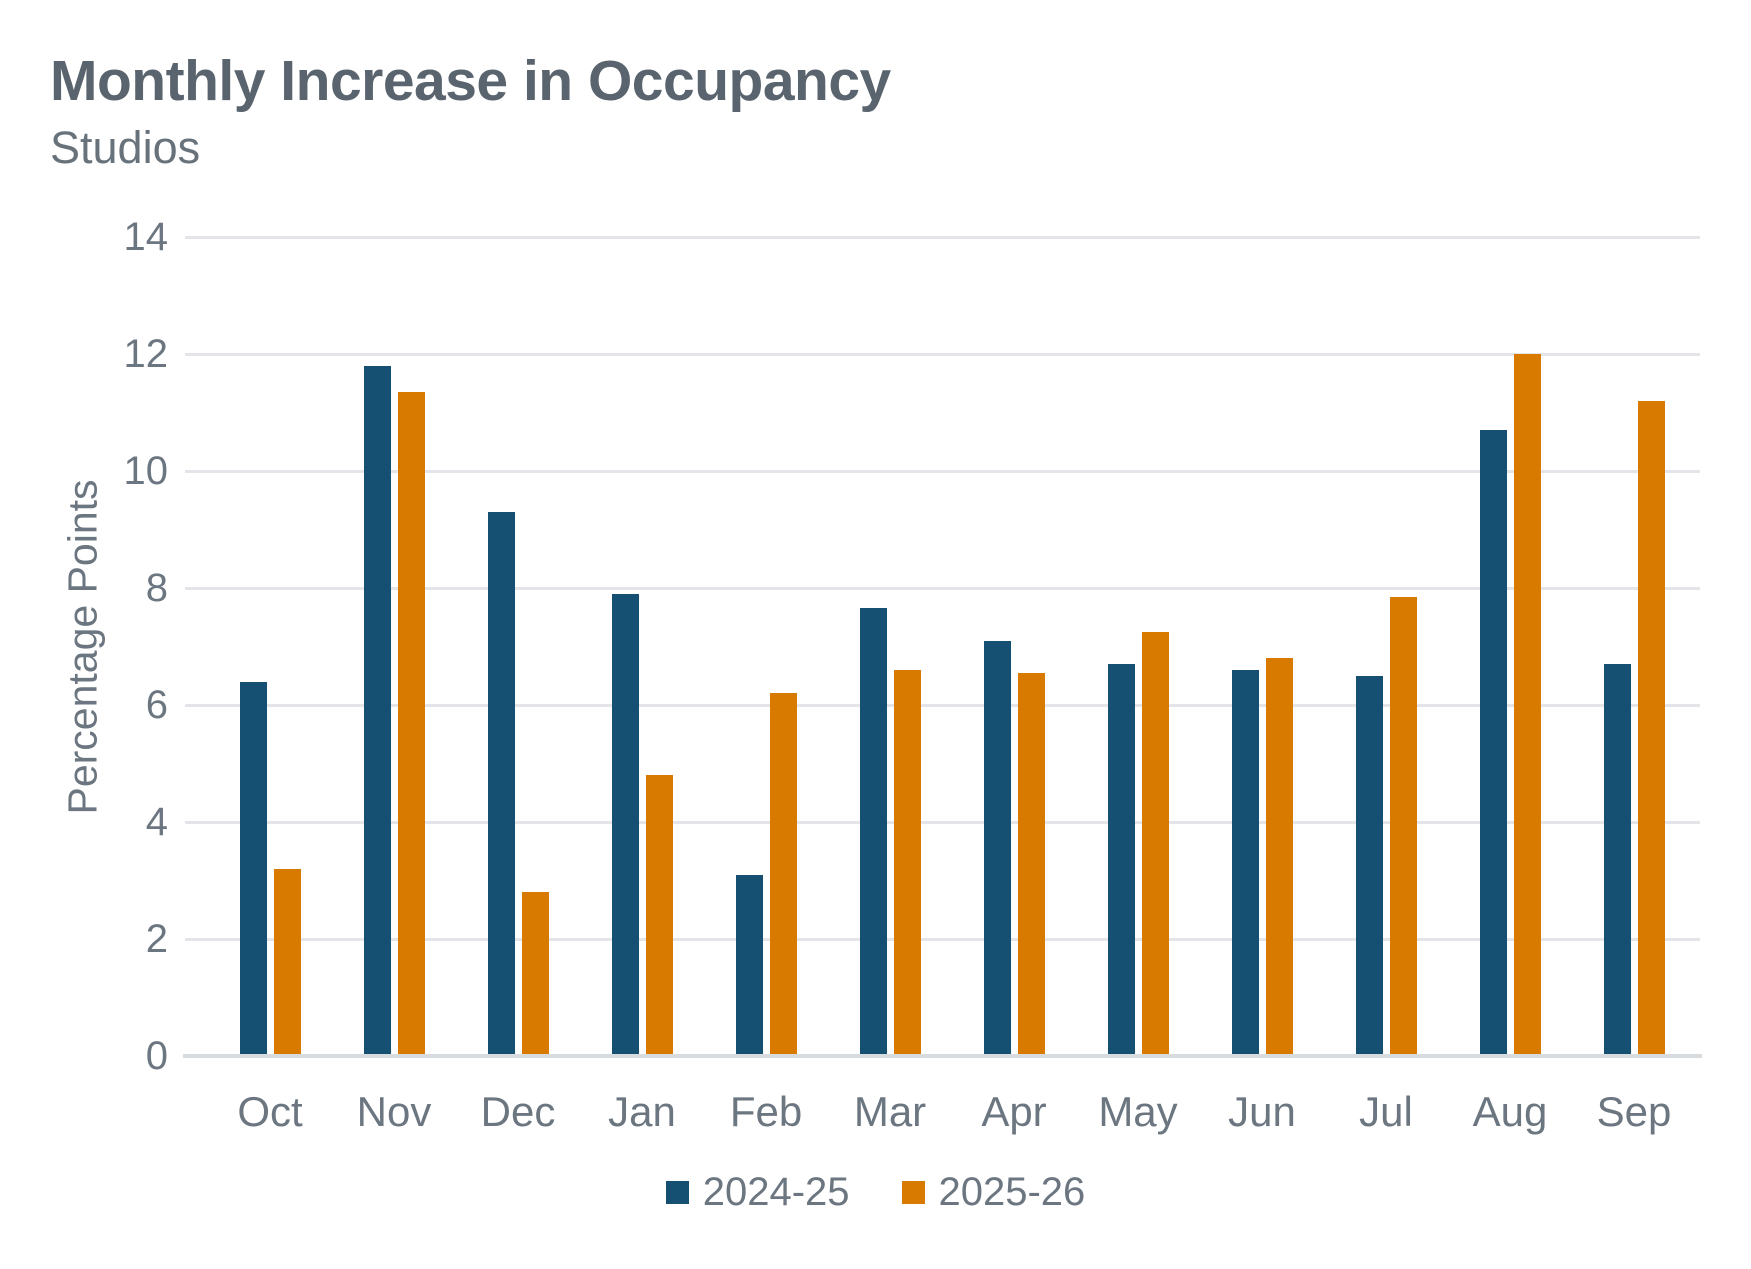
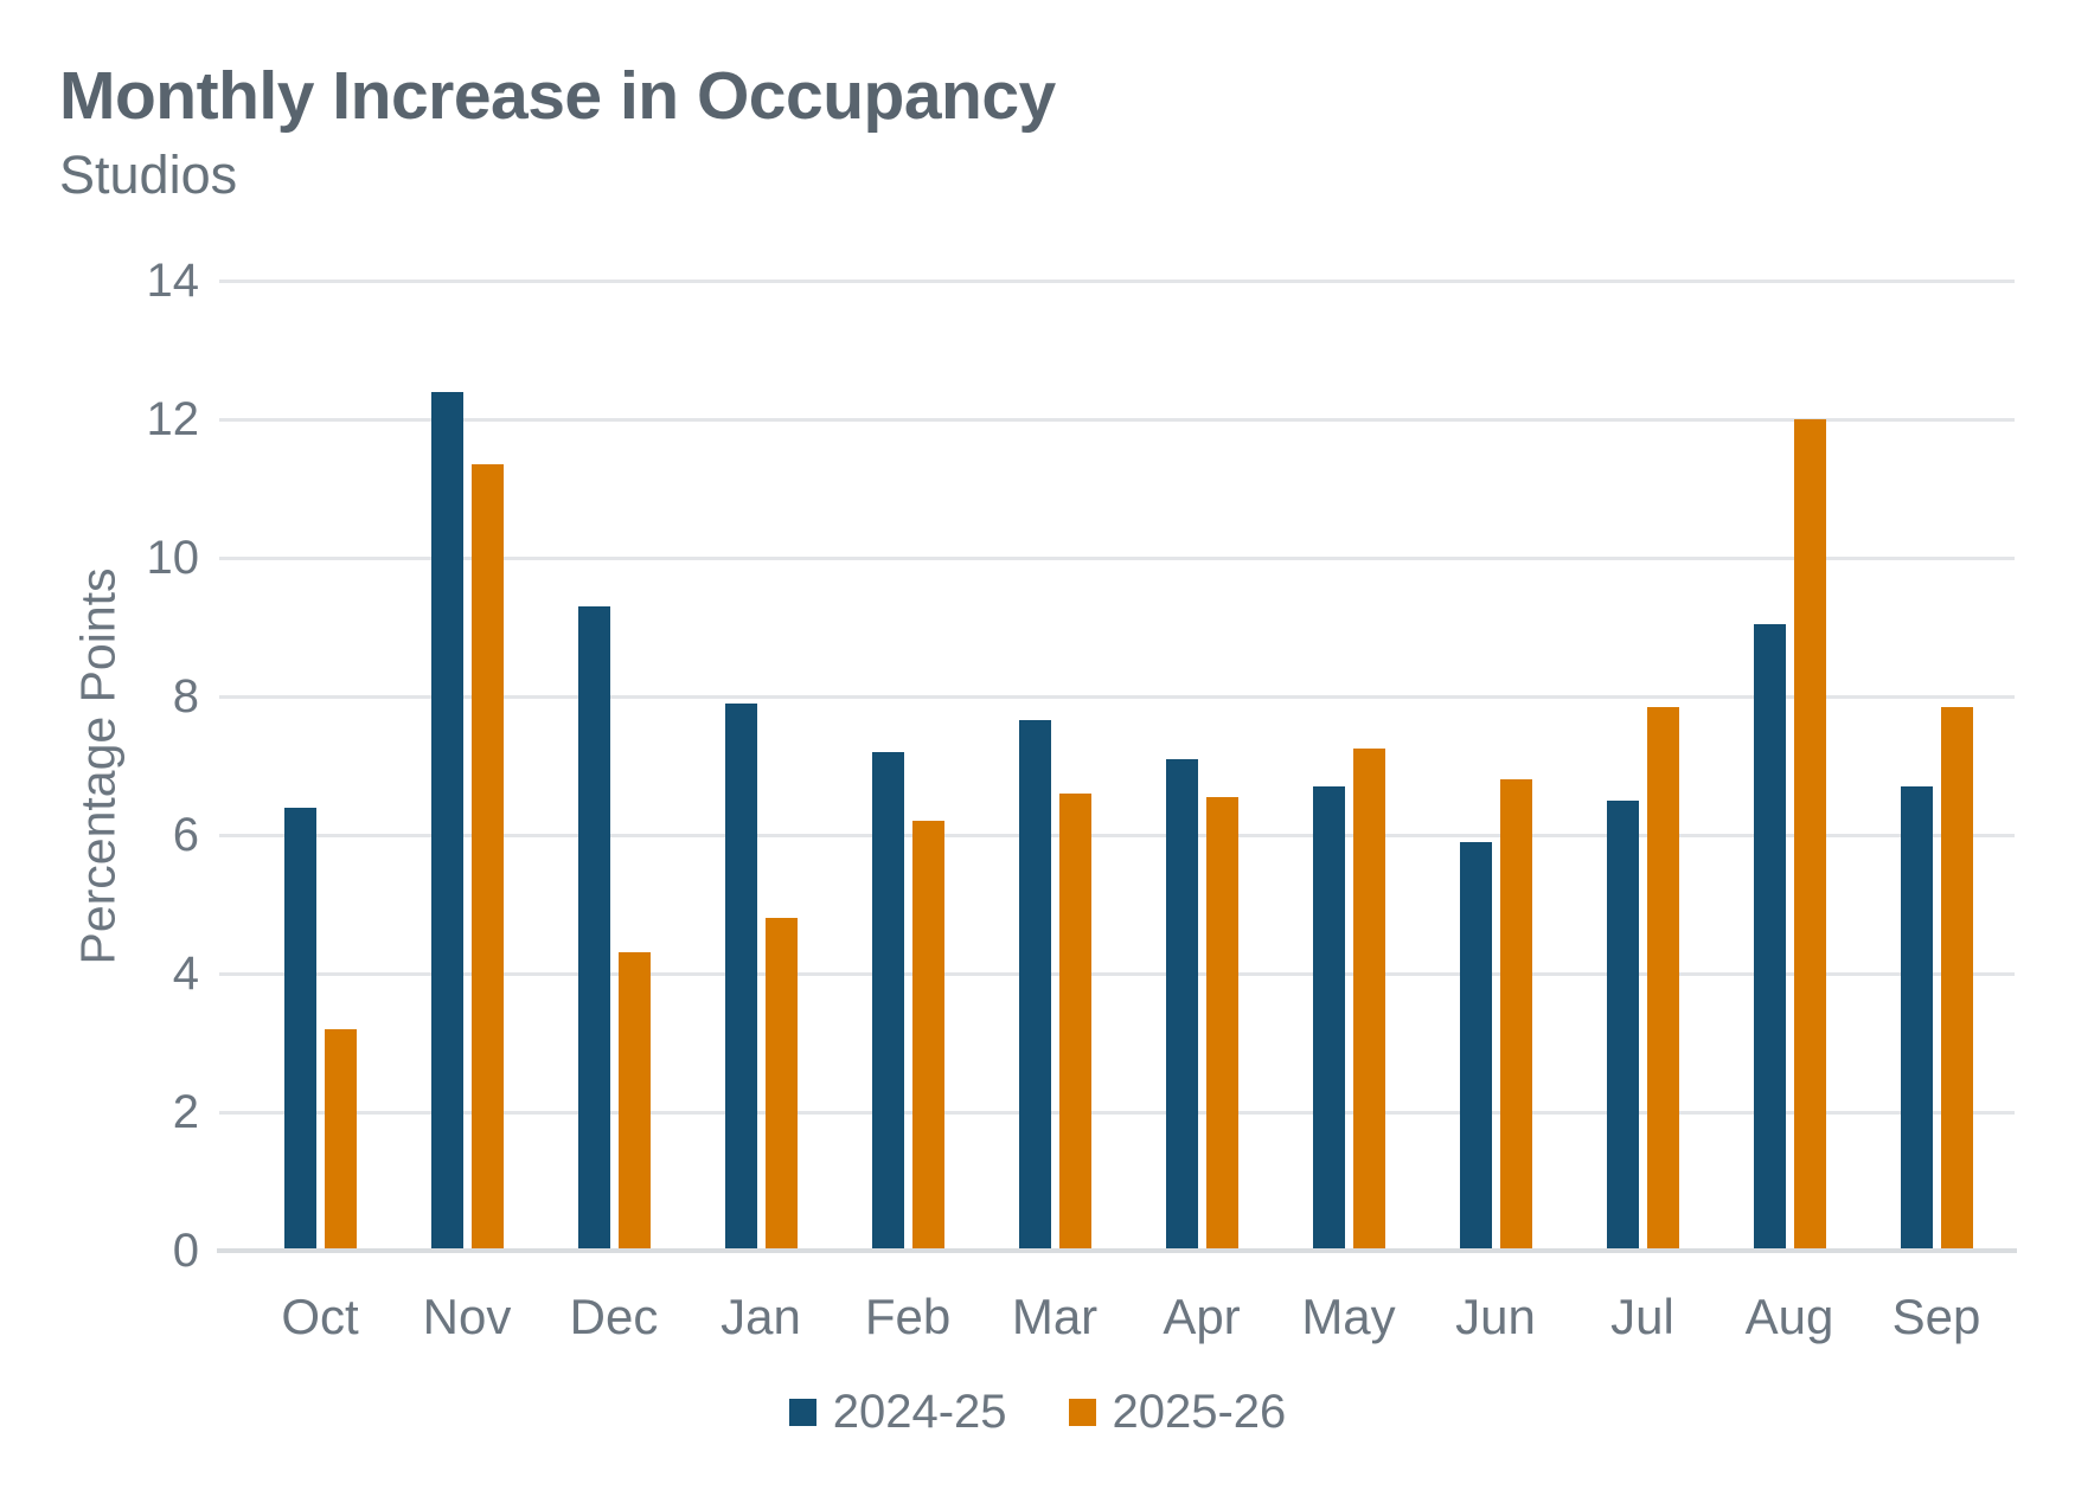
2024-25/Nov: 11.8 -> 12.4
2025-26/Dec: 2.8 -> 4.3
2024-25/Feb: 3.1 -> 7.2
2024-25/Jun: 6.6 -> 5.9
2024-25/Aug: 10.7 -> 9.1
2025-26/Sep: 11.2 -> 7.8
